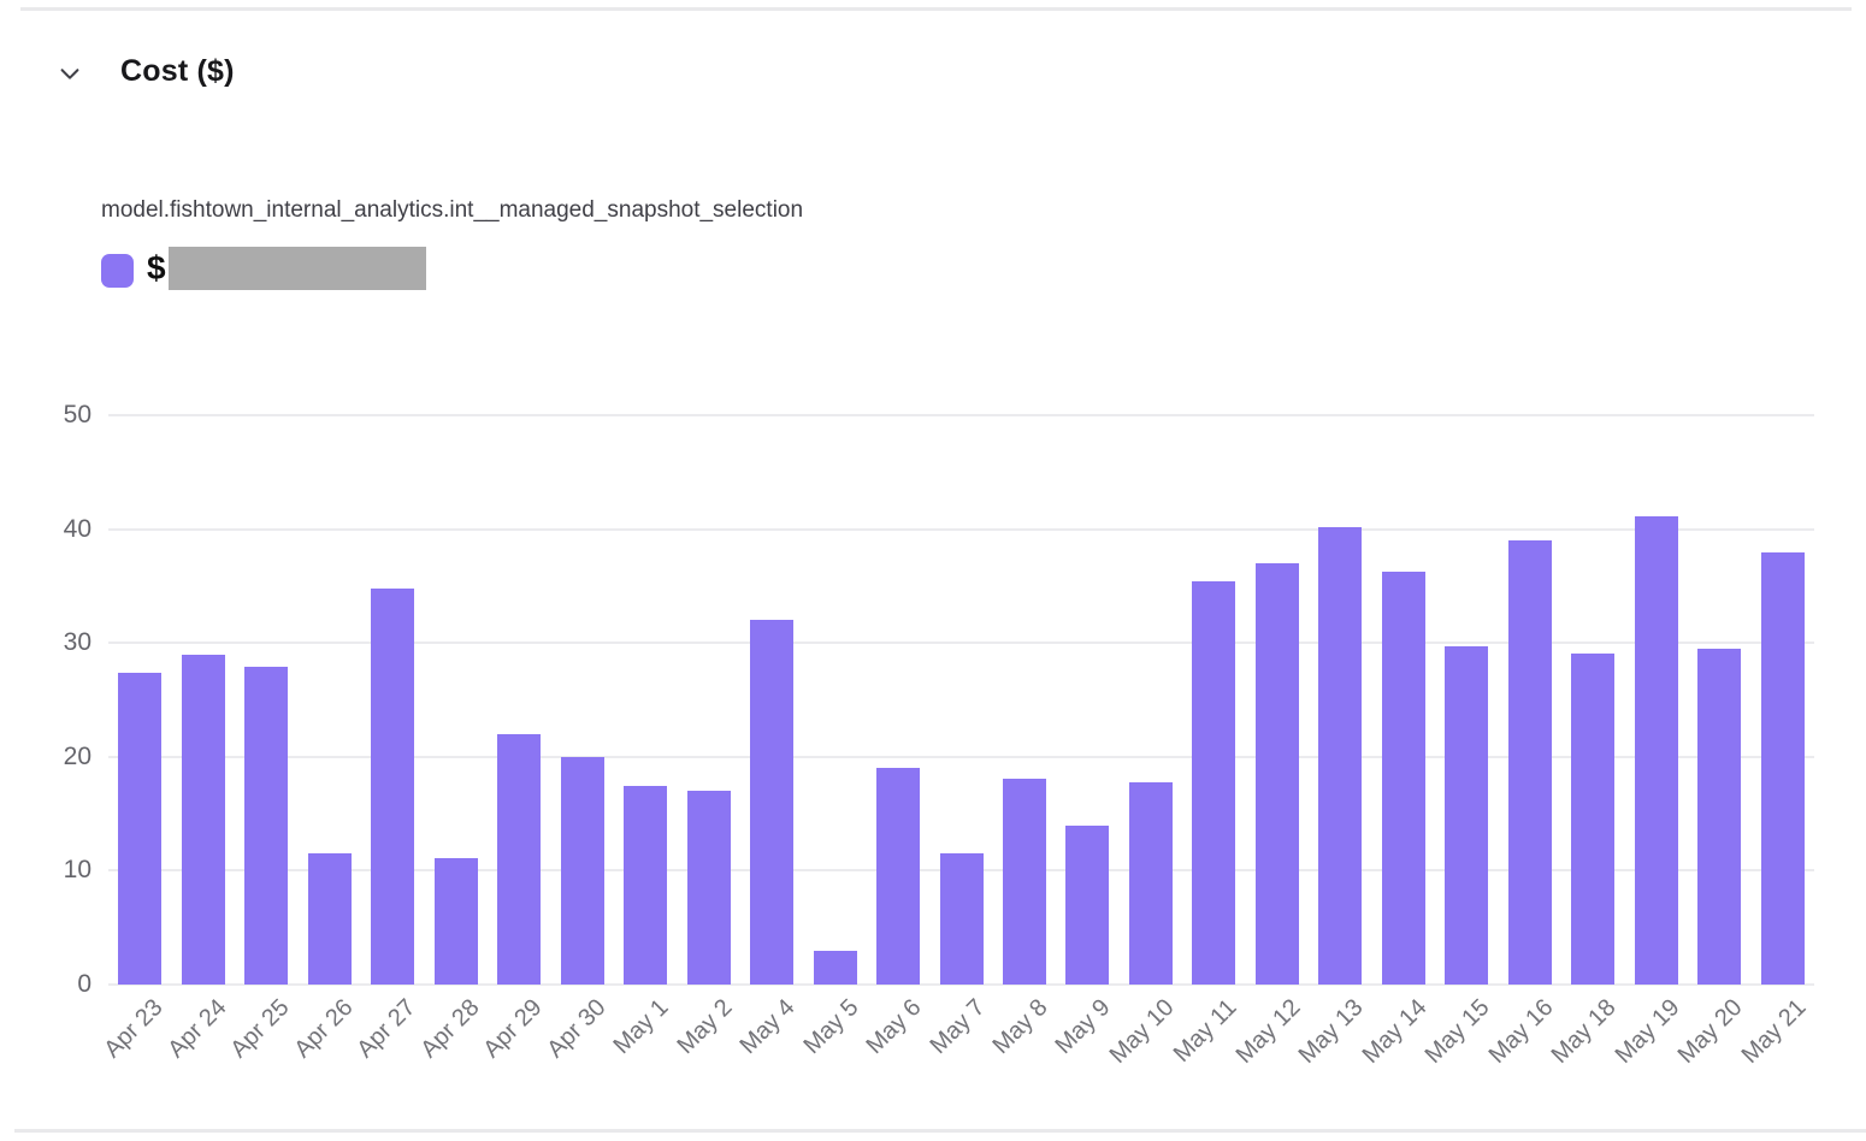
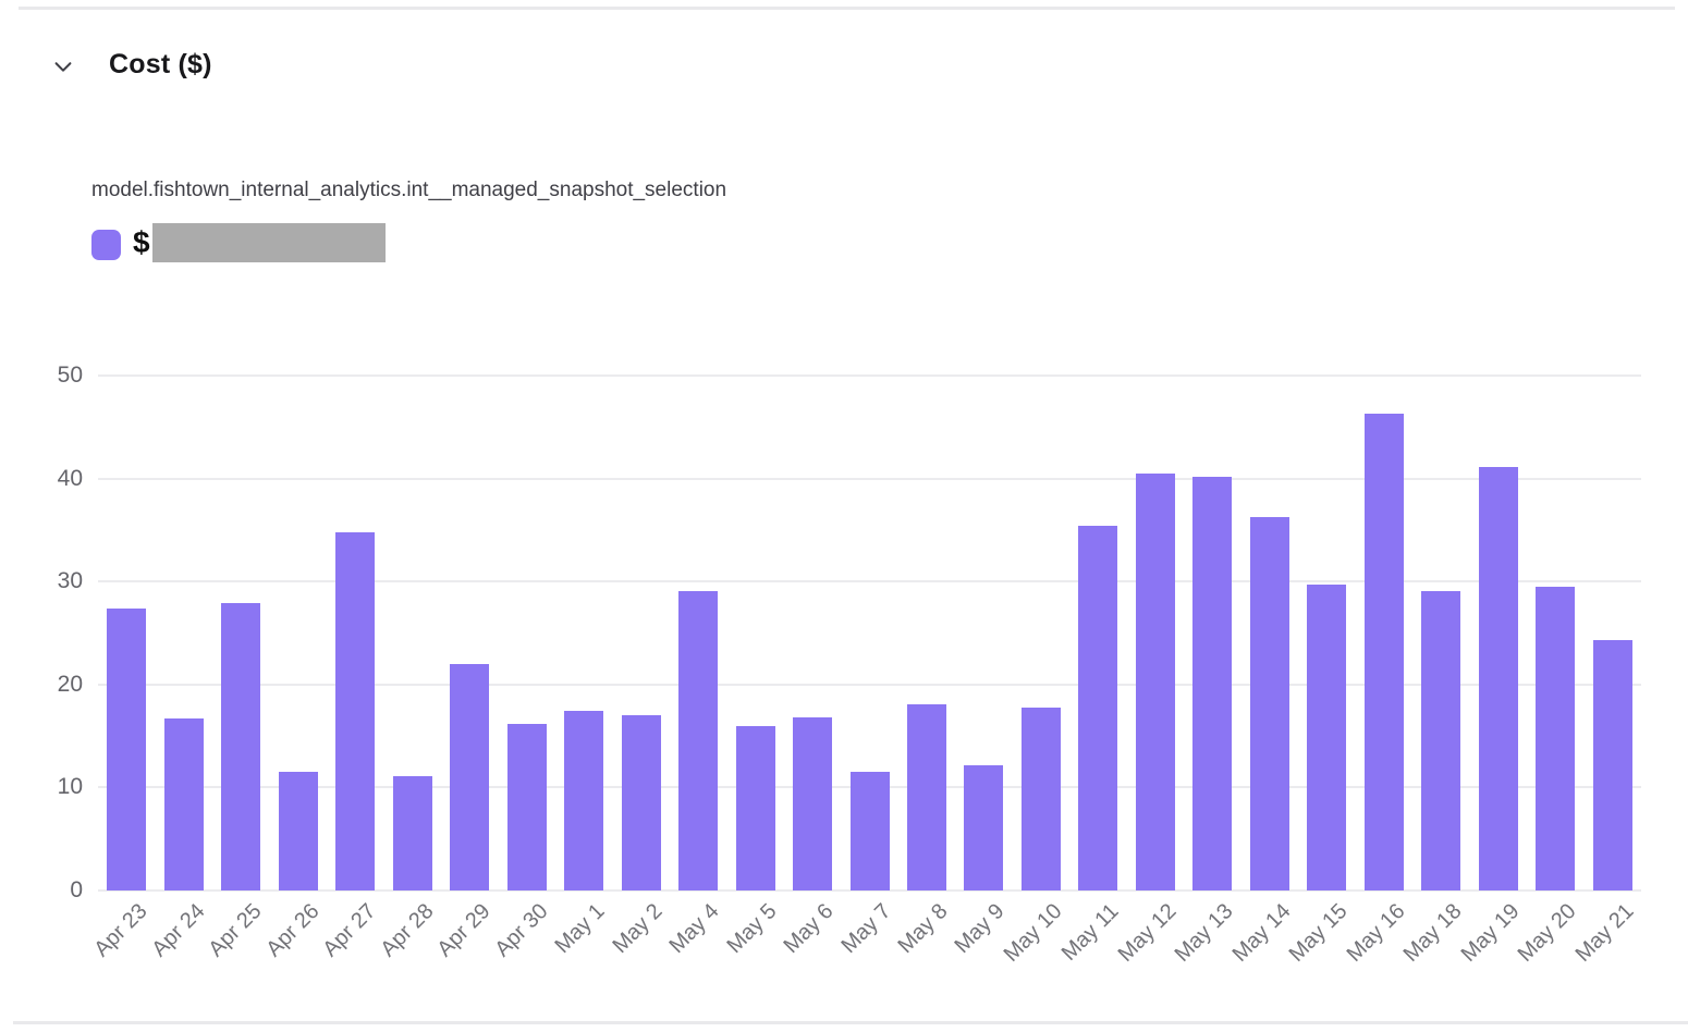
Apr 24: 29 -> 17
Apr 30: 20 -> 16
May 4: 32 -> 29
May 5: 3 -> 16
May 6: 19 -> 17
May 9: 14 -> 12
May 12: 37 -> 40
May 16: 39 -> 46
May 21: 38 -> 24
